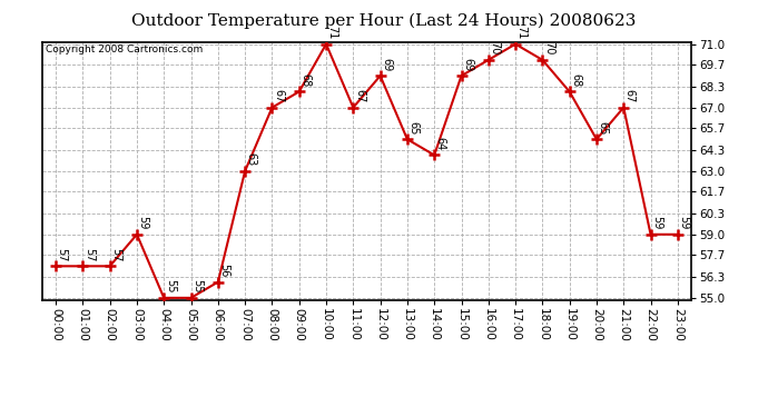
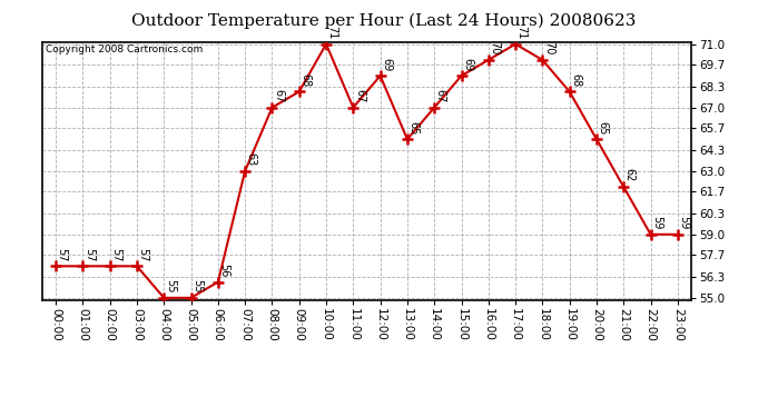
03:00: 59 -> 57
14:00: 64 -> 67
21:00: 67 -> 62
